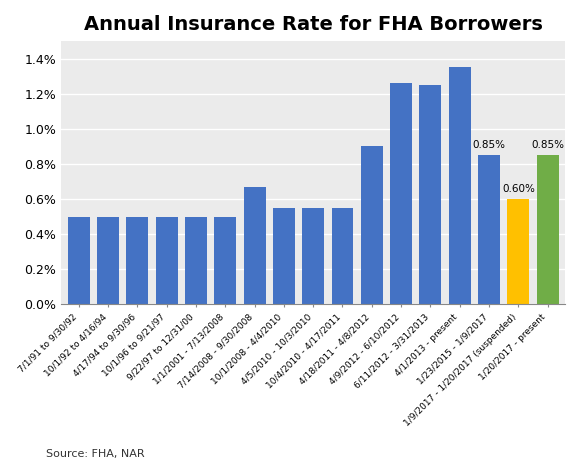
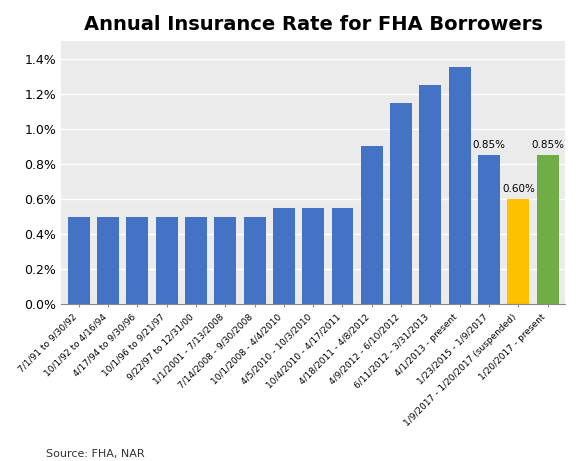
7/14/2008 - 9/30/2008: 0.67% -> 0.50%
4/9/2012 - 6/10/2012: 1.26% -> 1.15%
